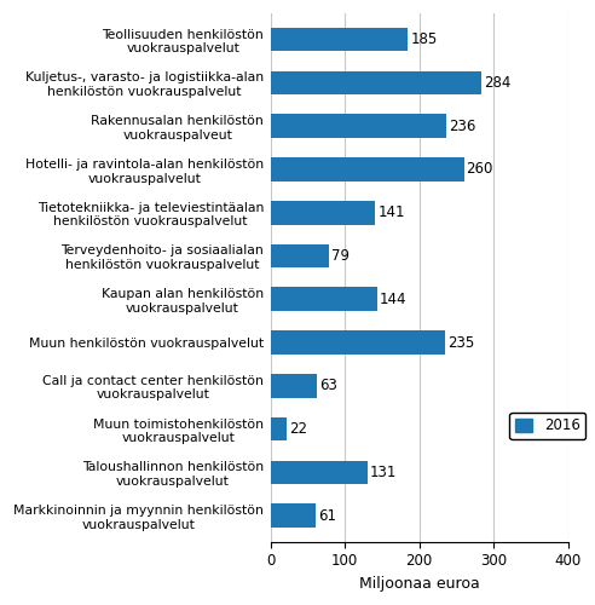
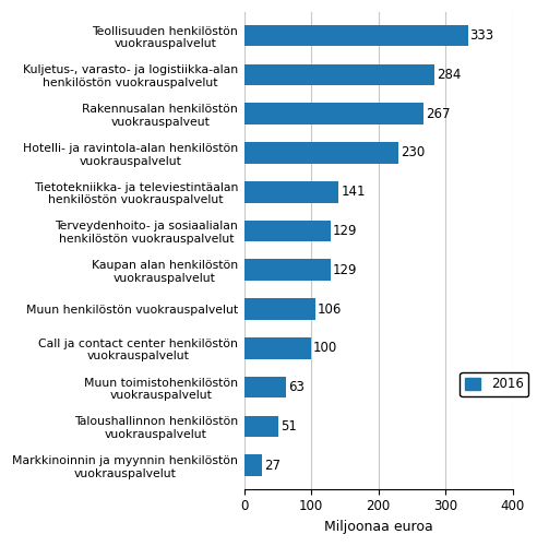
Teollisuuden henkilöstön vuokrauspalvelut: 185 -> 333
Rakennusalan henkilöstön vuokrauspalveut: 236 -> 267
Hotelli- ja ravintola-alan henkilöstön vuokrauspalvelut: 260 -> 230
Terveydenhoito- ja sosiaalialan henkilöstön vuokrauspalvelut: 79 -> 129
Kaupan alan henkilöstön vuokrauspalvelut: 144 -> 129
Muun henkilöstön vuokrauspalvelut: 235 -> 106
Call ja contact center henkilöstön vuokrauspalvelut: 63 -> 100
Muun toimistohenkilöstön vuokrauspalvelut: 22 -> 63
Taloushallinnon henkilöstön vuokrauspalvelut: 131 -> 51
Markkinoinnin ja myynnin henkilöstön vuokrauspalvelut: 61 -> 27
